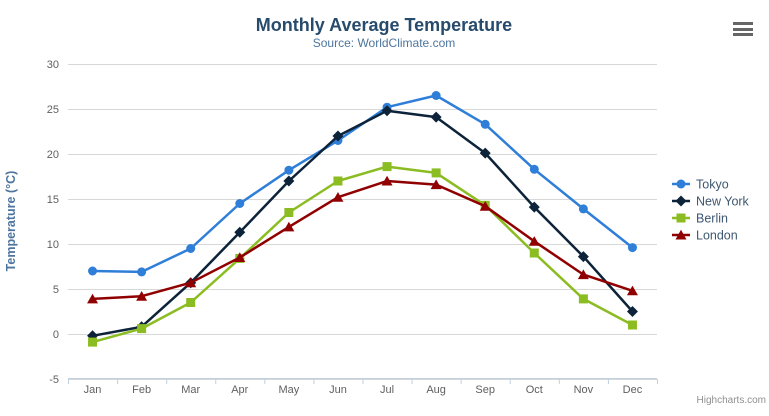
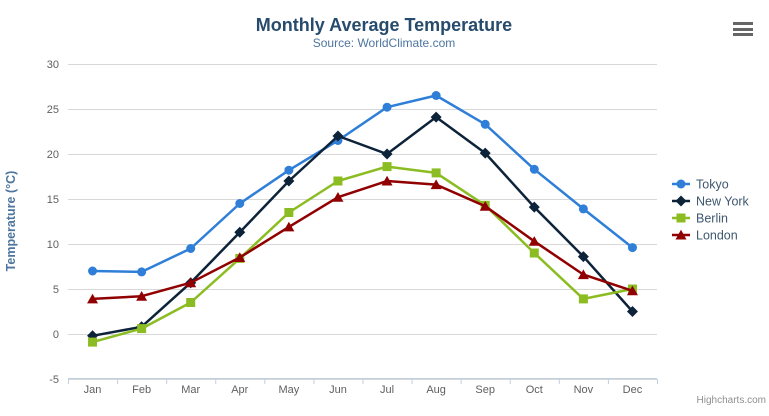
New York/Jul: 25 -> 20
Berlin/Dec: 1 -> 5
